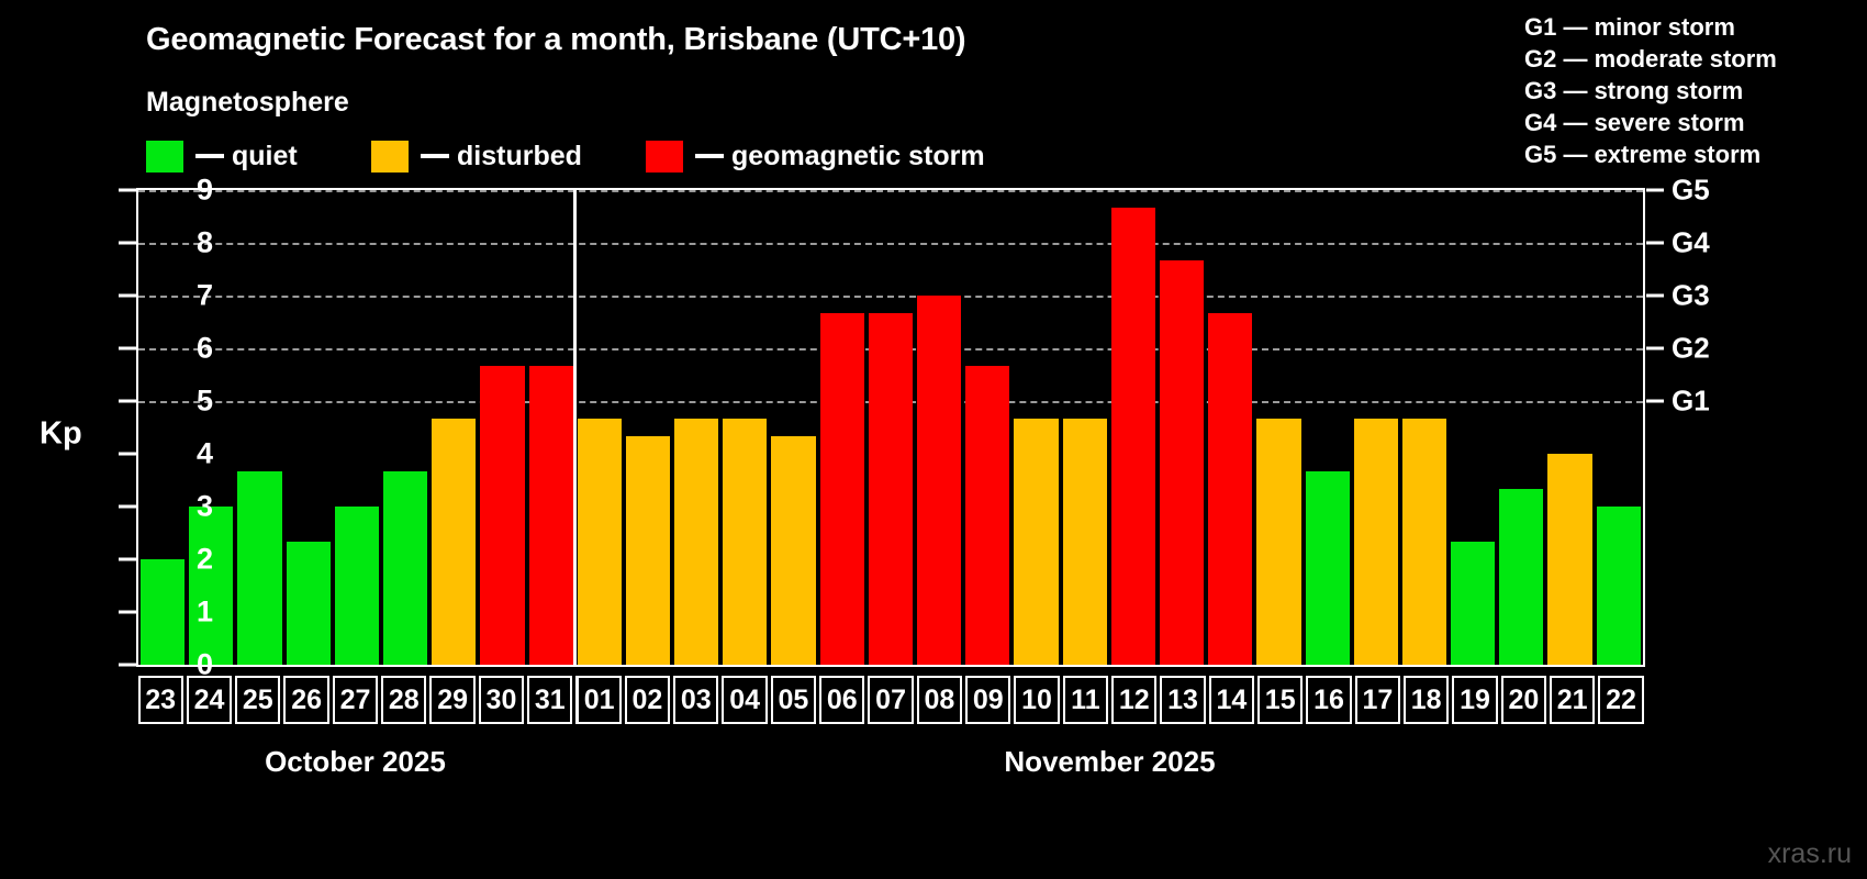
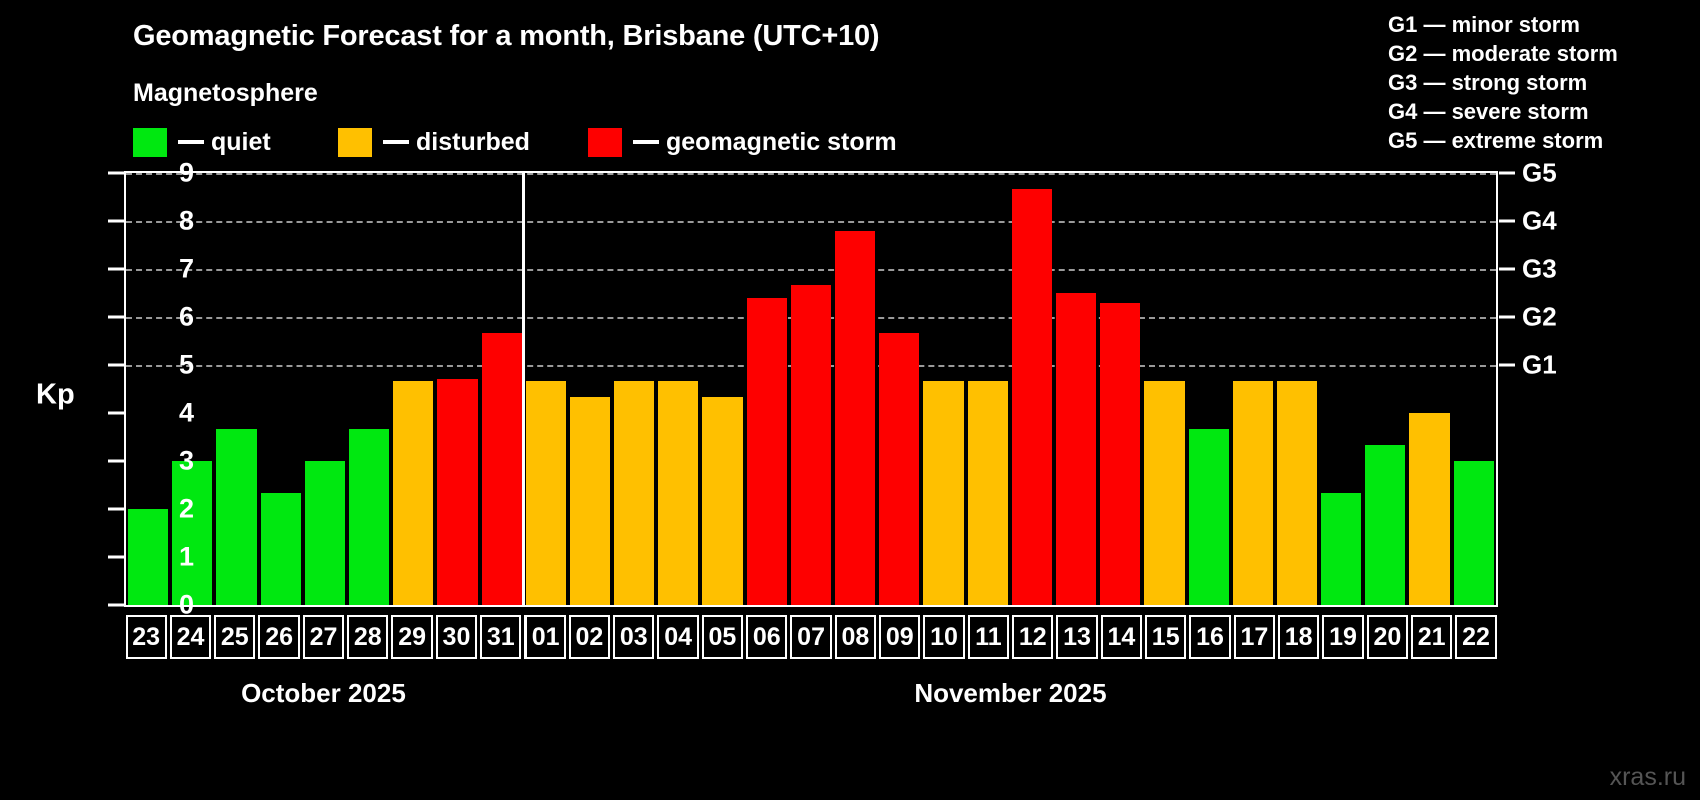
30: 5.7 -> 4.7
06: 6.7 -> 6.4
08: 7.0 -> 7.8
13: 7.7 -> 6.5
14: 6.7 -> 6.3
